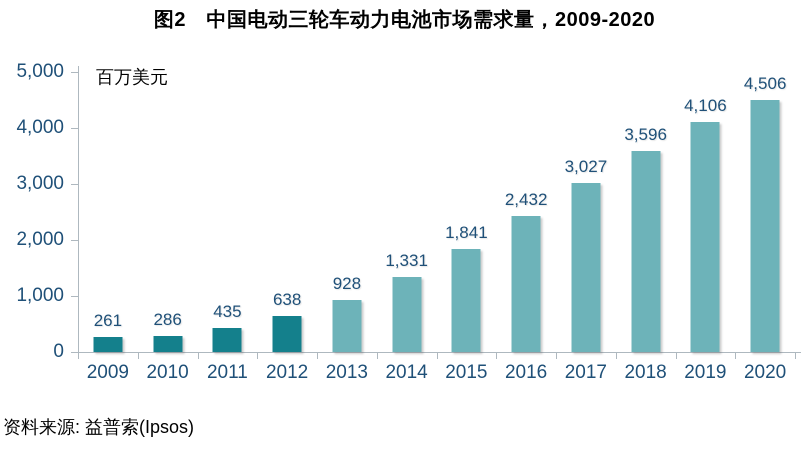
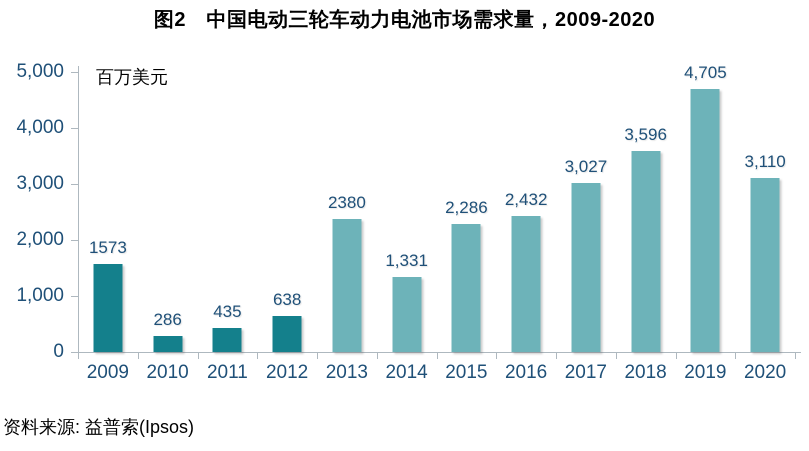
2009: 261 -> 1573
2013: 928 -> 2380
2015: 1,841 -> 2,286
2019: 4,106 -> 4,705
2020: 4,506 -> 3,110
